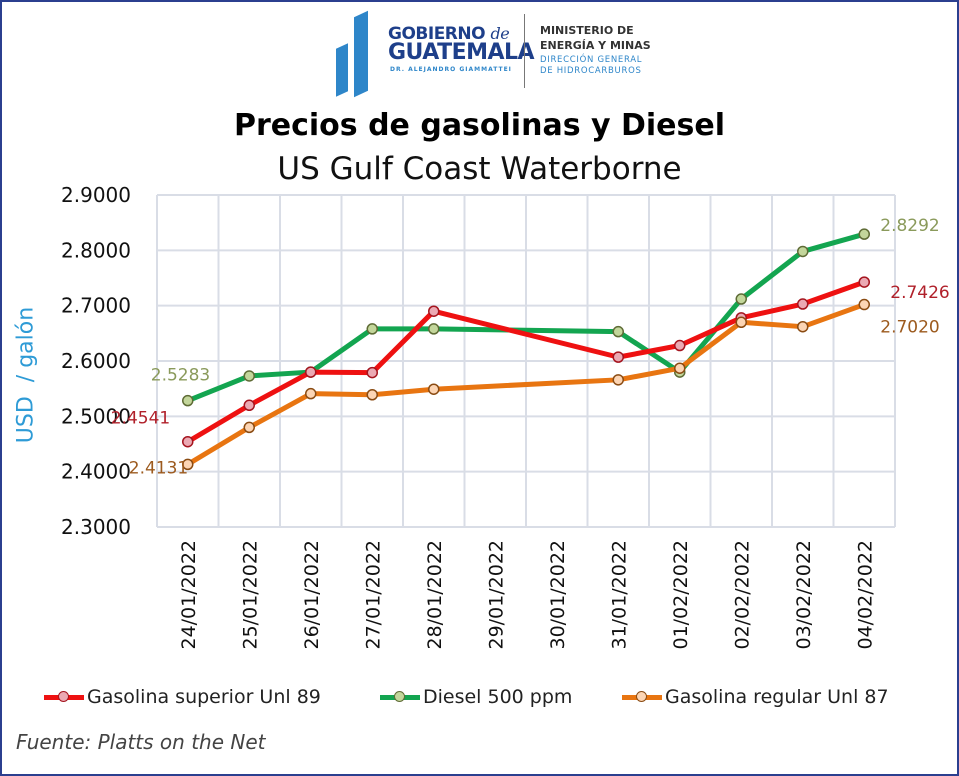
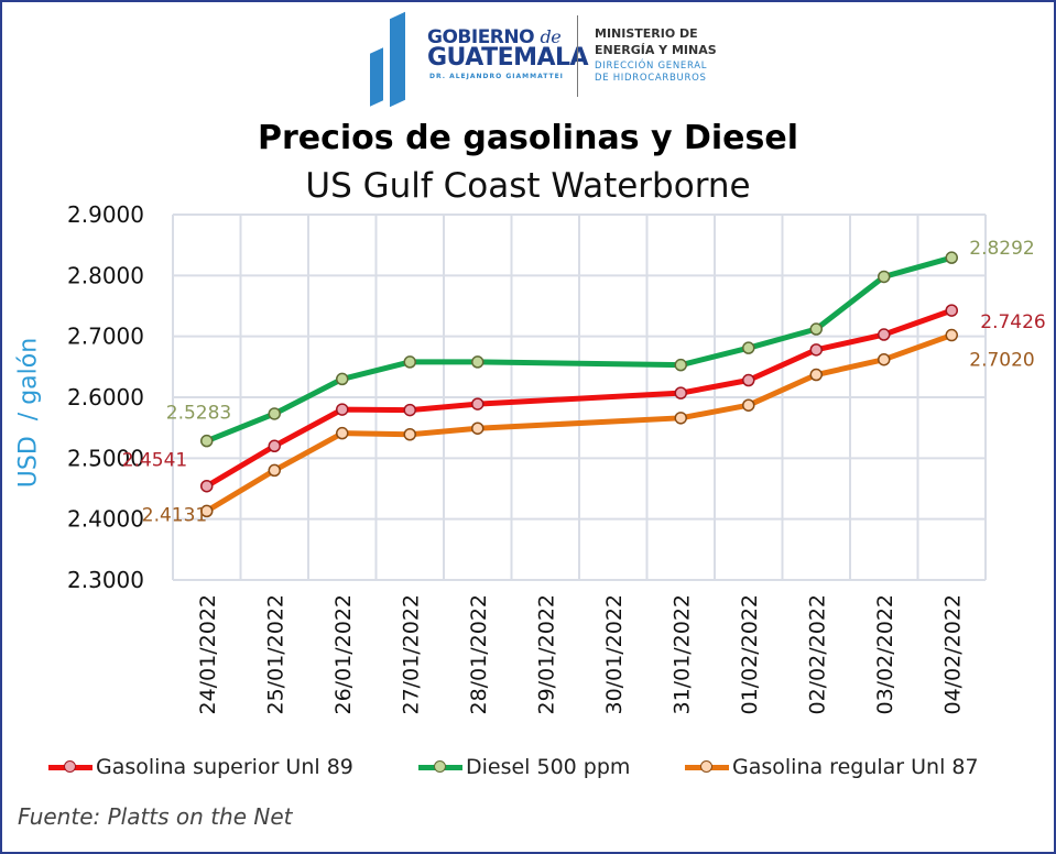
Diesel 500 ppm/26/01/2022: 2.58 -> 2.63
Gasolina superior Unl 89/28/01/2022: 2.69 -> 2.59
Diesel 500 ppm/01/02/2022: 2.58 -> 2.68
Gasolina regular Unl 87/02/02/2022: 2.67 -> 2.64
